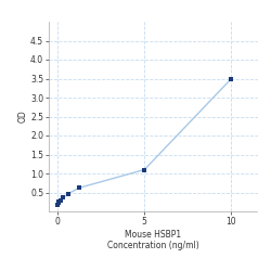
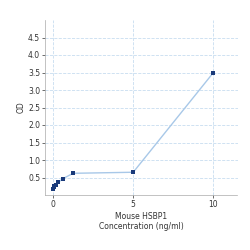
5: 1.10 -> 0.65
